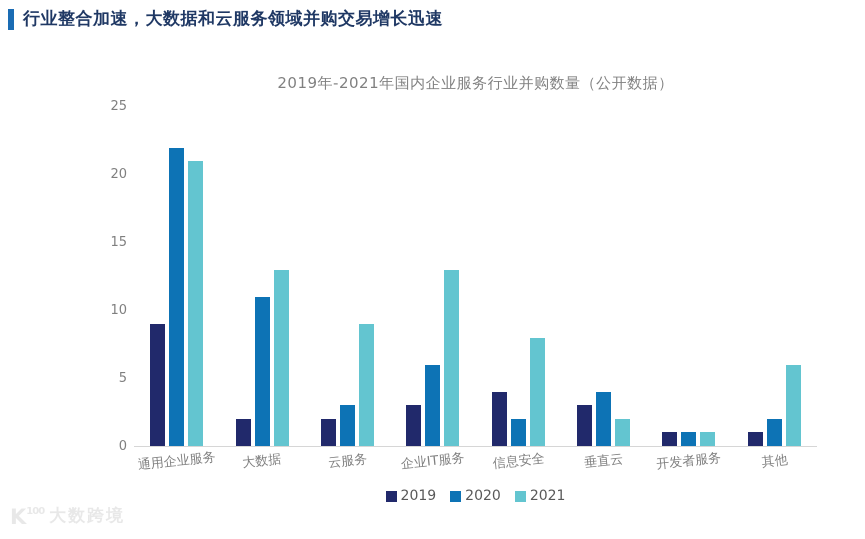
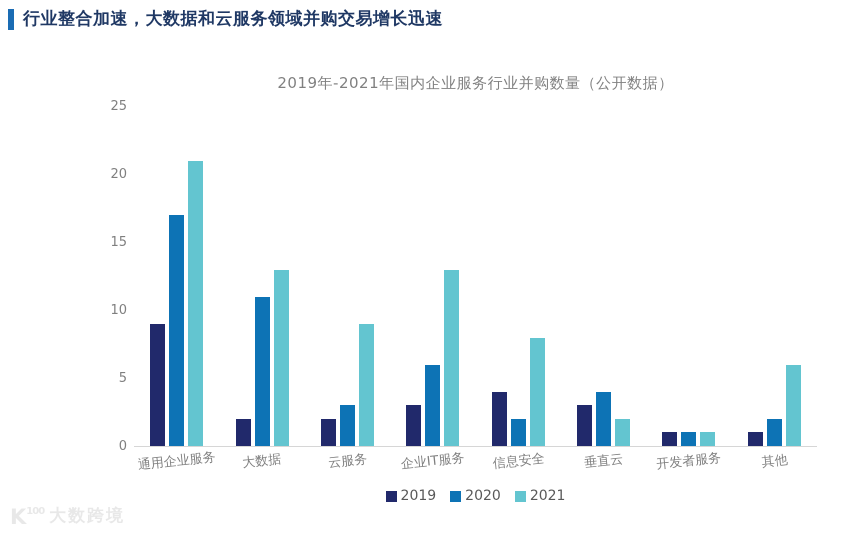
2020/通用企业服务: 22 -> 17
